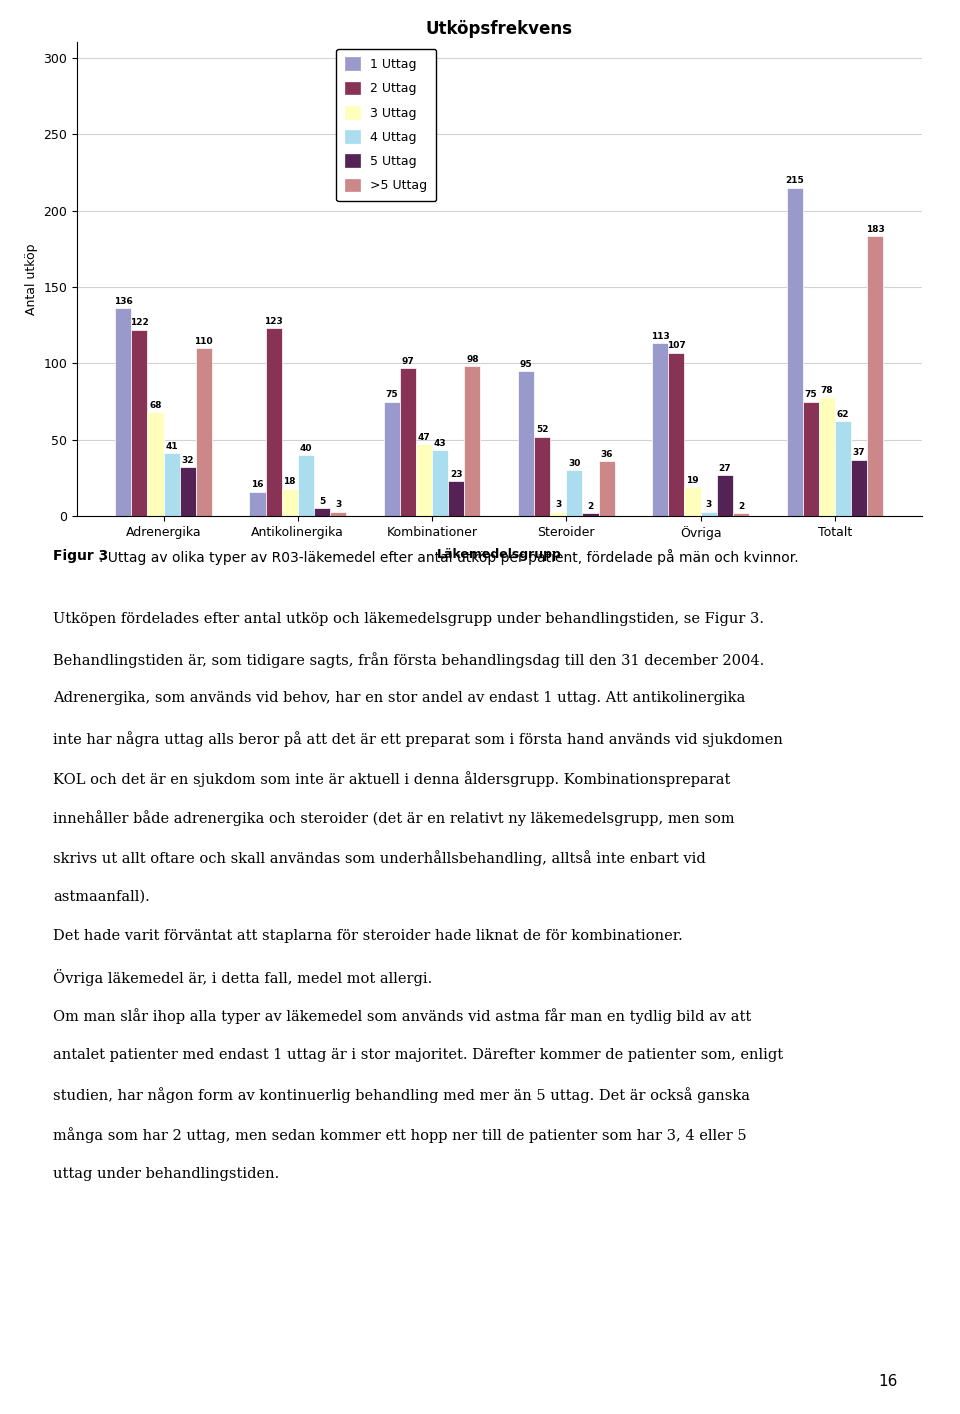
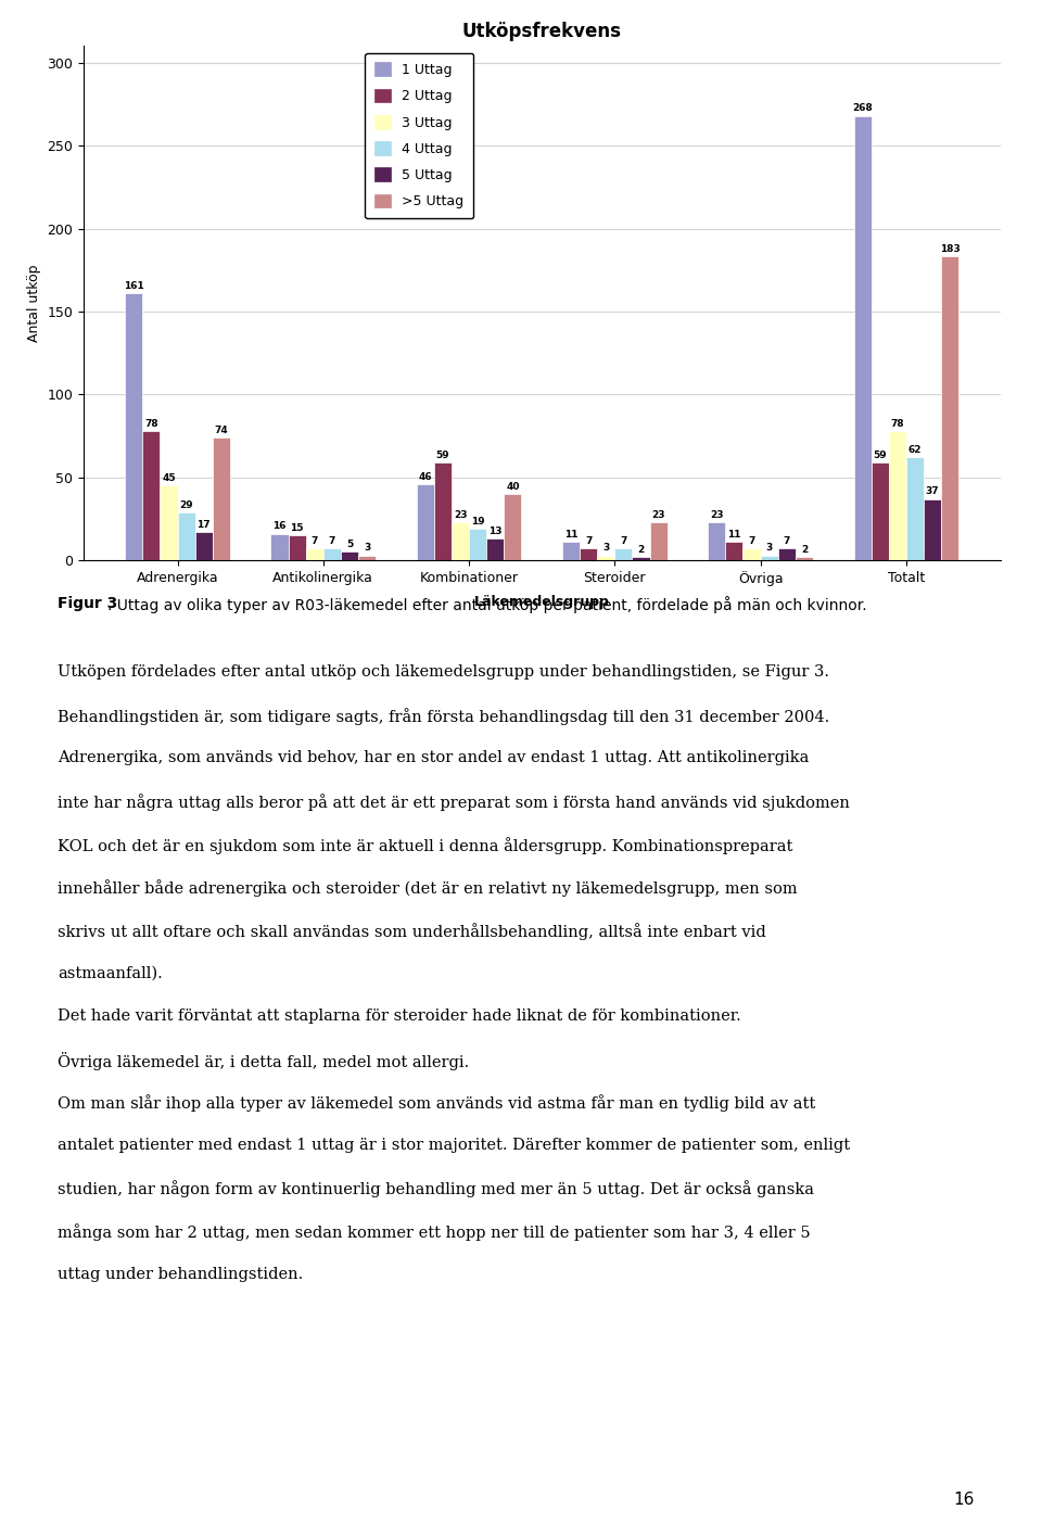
1 Uttag/Adrenergika: 136 -> 161
2 Uttag/Adrenergika: 122 -> 78
3 Uttag/Adrenergika: 68 -> 45
4 Uttag/Adrenergika: 41 -> 29
5 Uttag/Adrenergika: 32 -> 17
>5 Uttag/Adrenergika: 110 -> 74
2 Uttag/Antikolinergika: 123 -> 15
3 Uttag/Antikolinergika: 18 -> 7
4 Uttag/Antikolinergika: 40 -> 7
1 Uttag/Kombinationer: 75 -> 46
2 Uttag/Kombinationer: 97 -> 59
3 Uttag/Kombinationer: 47 -> 23
4 Uttag/Kombinationer: 43 -> 19
5 Uttag/Kombinationer: 23 -> 13
>5 Uttag/Kombinationer: 98 -> 40
1 Uttag/Steroider: 95 -> 11
2 Uttag/Steroider: 52 -> 7
4 Uttag/Steroider: 30 -> 7
>5 Uttag/Steroider: 36 -> 23
1 Uttag/Övriga: 113 -> 23
2 Uttag/Övriga: 107 -> 11
3 Uttag/Övriga: 19 -> 7
5 Uttag/Övriga: 27 -> 7
1 Uttag/Totalt: 215 -> 268
2 Uttag/Totalt: 75 -> 59
